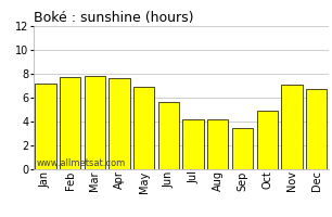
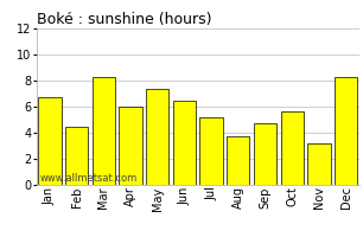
Jan: 7.2 -> 6.7
Feb: 7.7 -> 4.5
Mar: 7.8 -> 8.3
Apr: 7.6 -> 6.0
May: 6.9 -> 7.4
Jun: 5.6 -> 6.5
Jul: 4.2 -> 5.2
Aug: 4.2 -> 3.7
Sep: 3.5 -> 4.7
Oct: 4.9 -> 5.6
Nov: 7.1 -> 3.2
Dec: 6.7 -> 8.3
